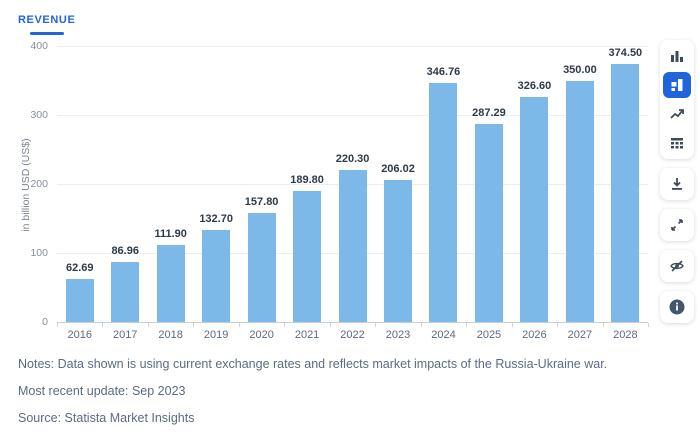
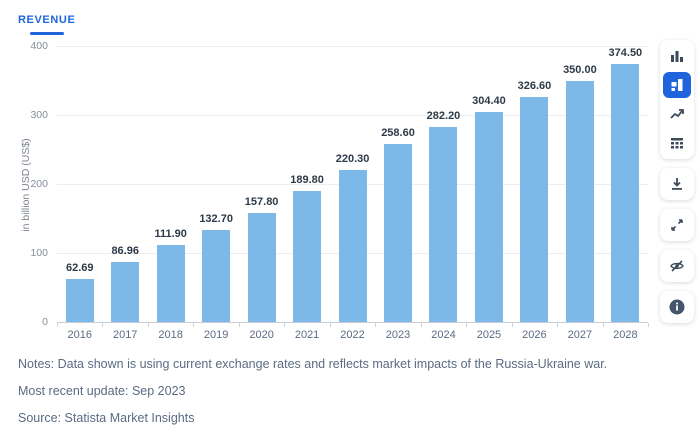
2023: 206.02 -> 258.60
2024: 346.76 -> 282.20
2025: 287.29 -> 304.40
